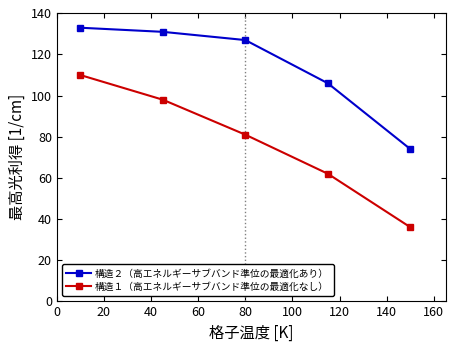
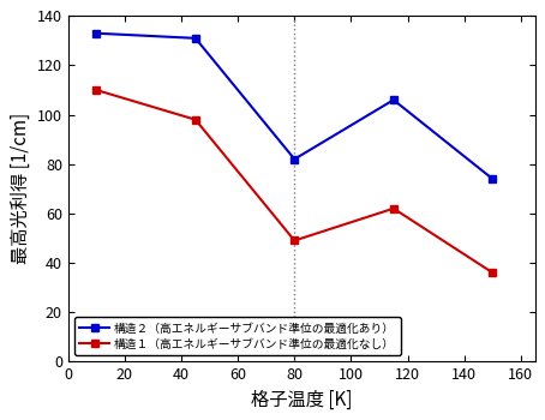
構造２（高エネルギーサブバンド準位の最適化あり）/80: 127 -> 82
構造１（高エネルギーサブバンド準位の最適化なし）/80: 81 -> 49
